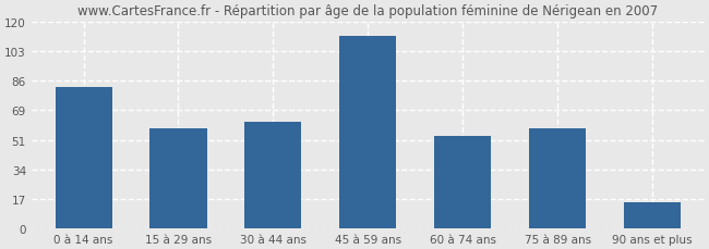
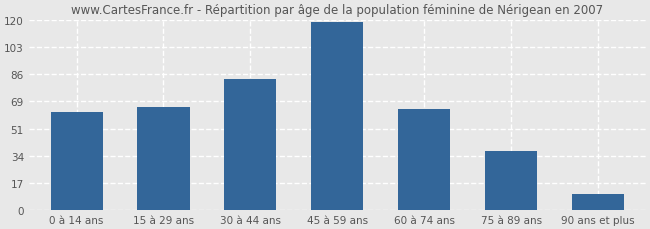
0 à 14 ans: 82 -> 62
15 à 29 ans: 58 -> 65
30 à 44 ans: 62 -> 83
45 à 59 ans: 112 -> 119
60 à 74 ans: 54 -> 64
75 à 89 ans: 58 -> 37
90 ans et plus: 15 -> 10
